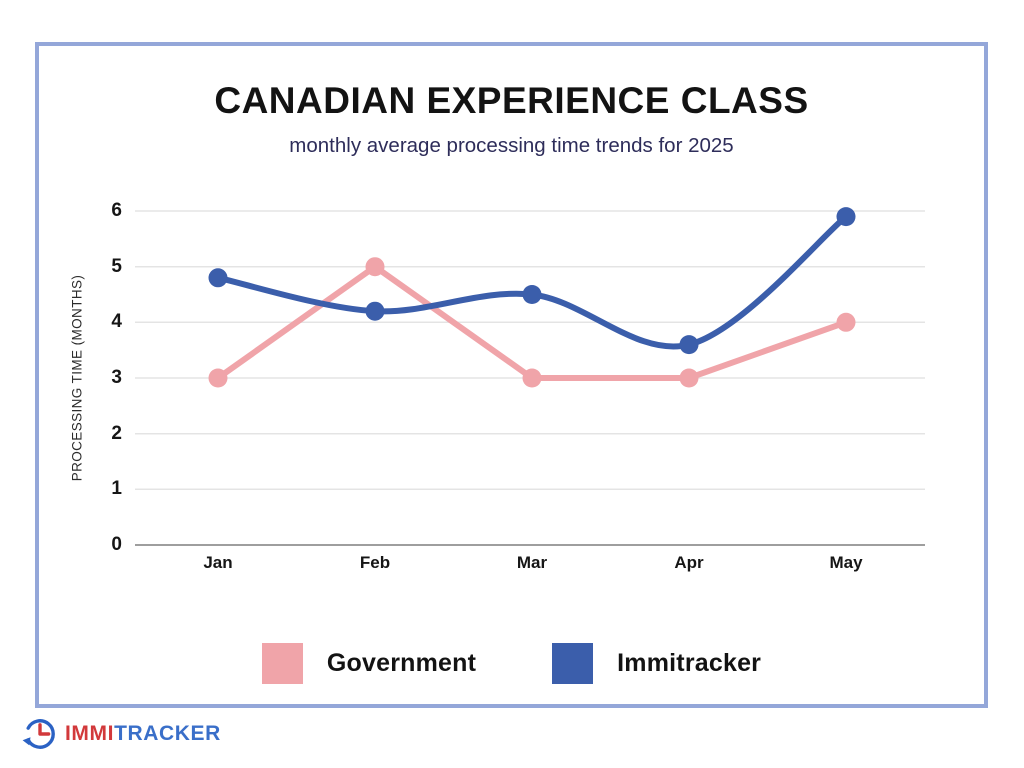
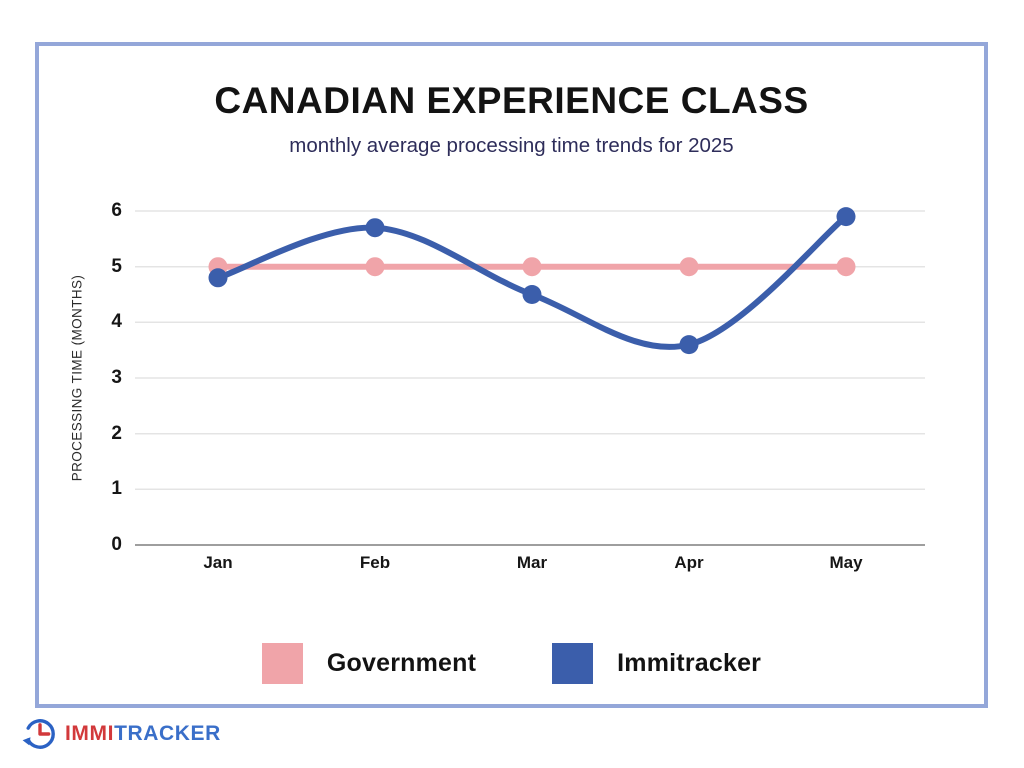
Government/Jan: 3 -> 5
Immitracker/Feb: 4.2 -> 5.7
Government/Mar: 3 -> 5
Government/Apr: 3 -> 5
Government/May: 4 -> 5
